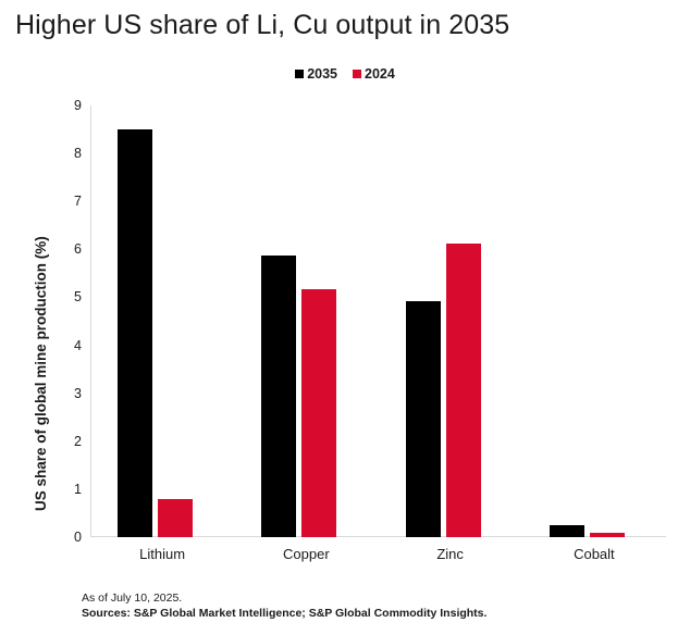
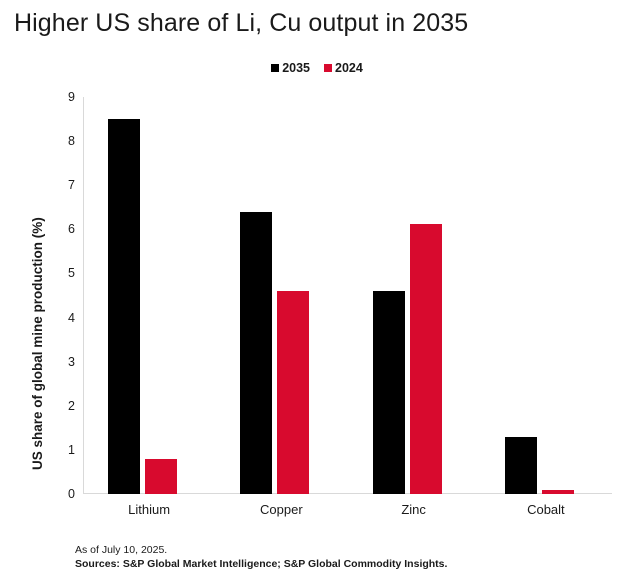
2035/Copper: 5.9 -> 6.4
2024/Copper: 5.2 -> 4.6
2035/Zinc: 4.9 -> 4.6
2035/Cobalt: 0.2 -> 1.3
